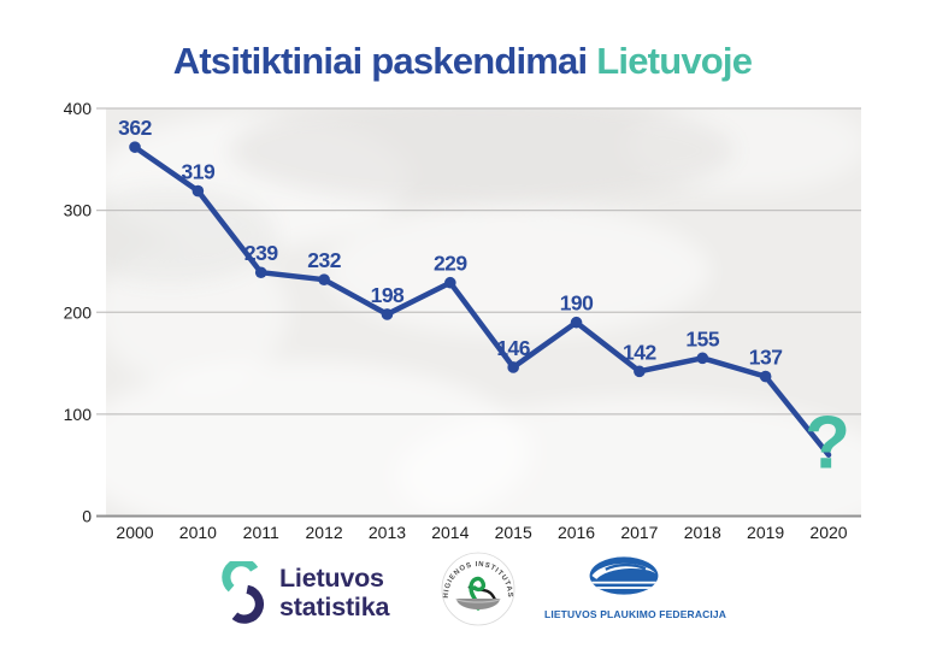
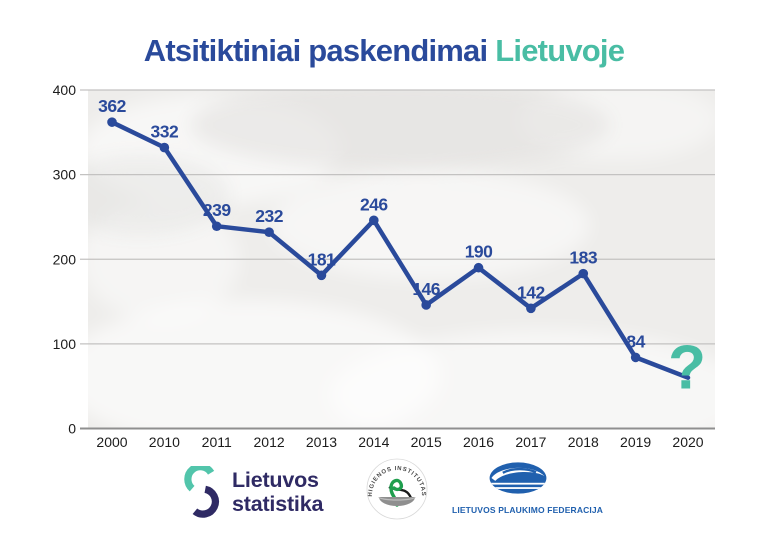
2010: 319 -> 332
2013: 198 -> 181
2014: 229 -> 246
2018: 155 -> 183
2019: 137 -> 84
